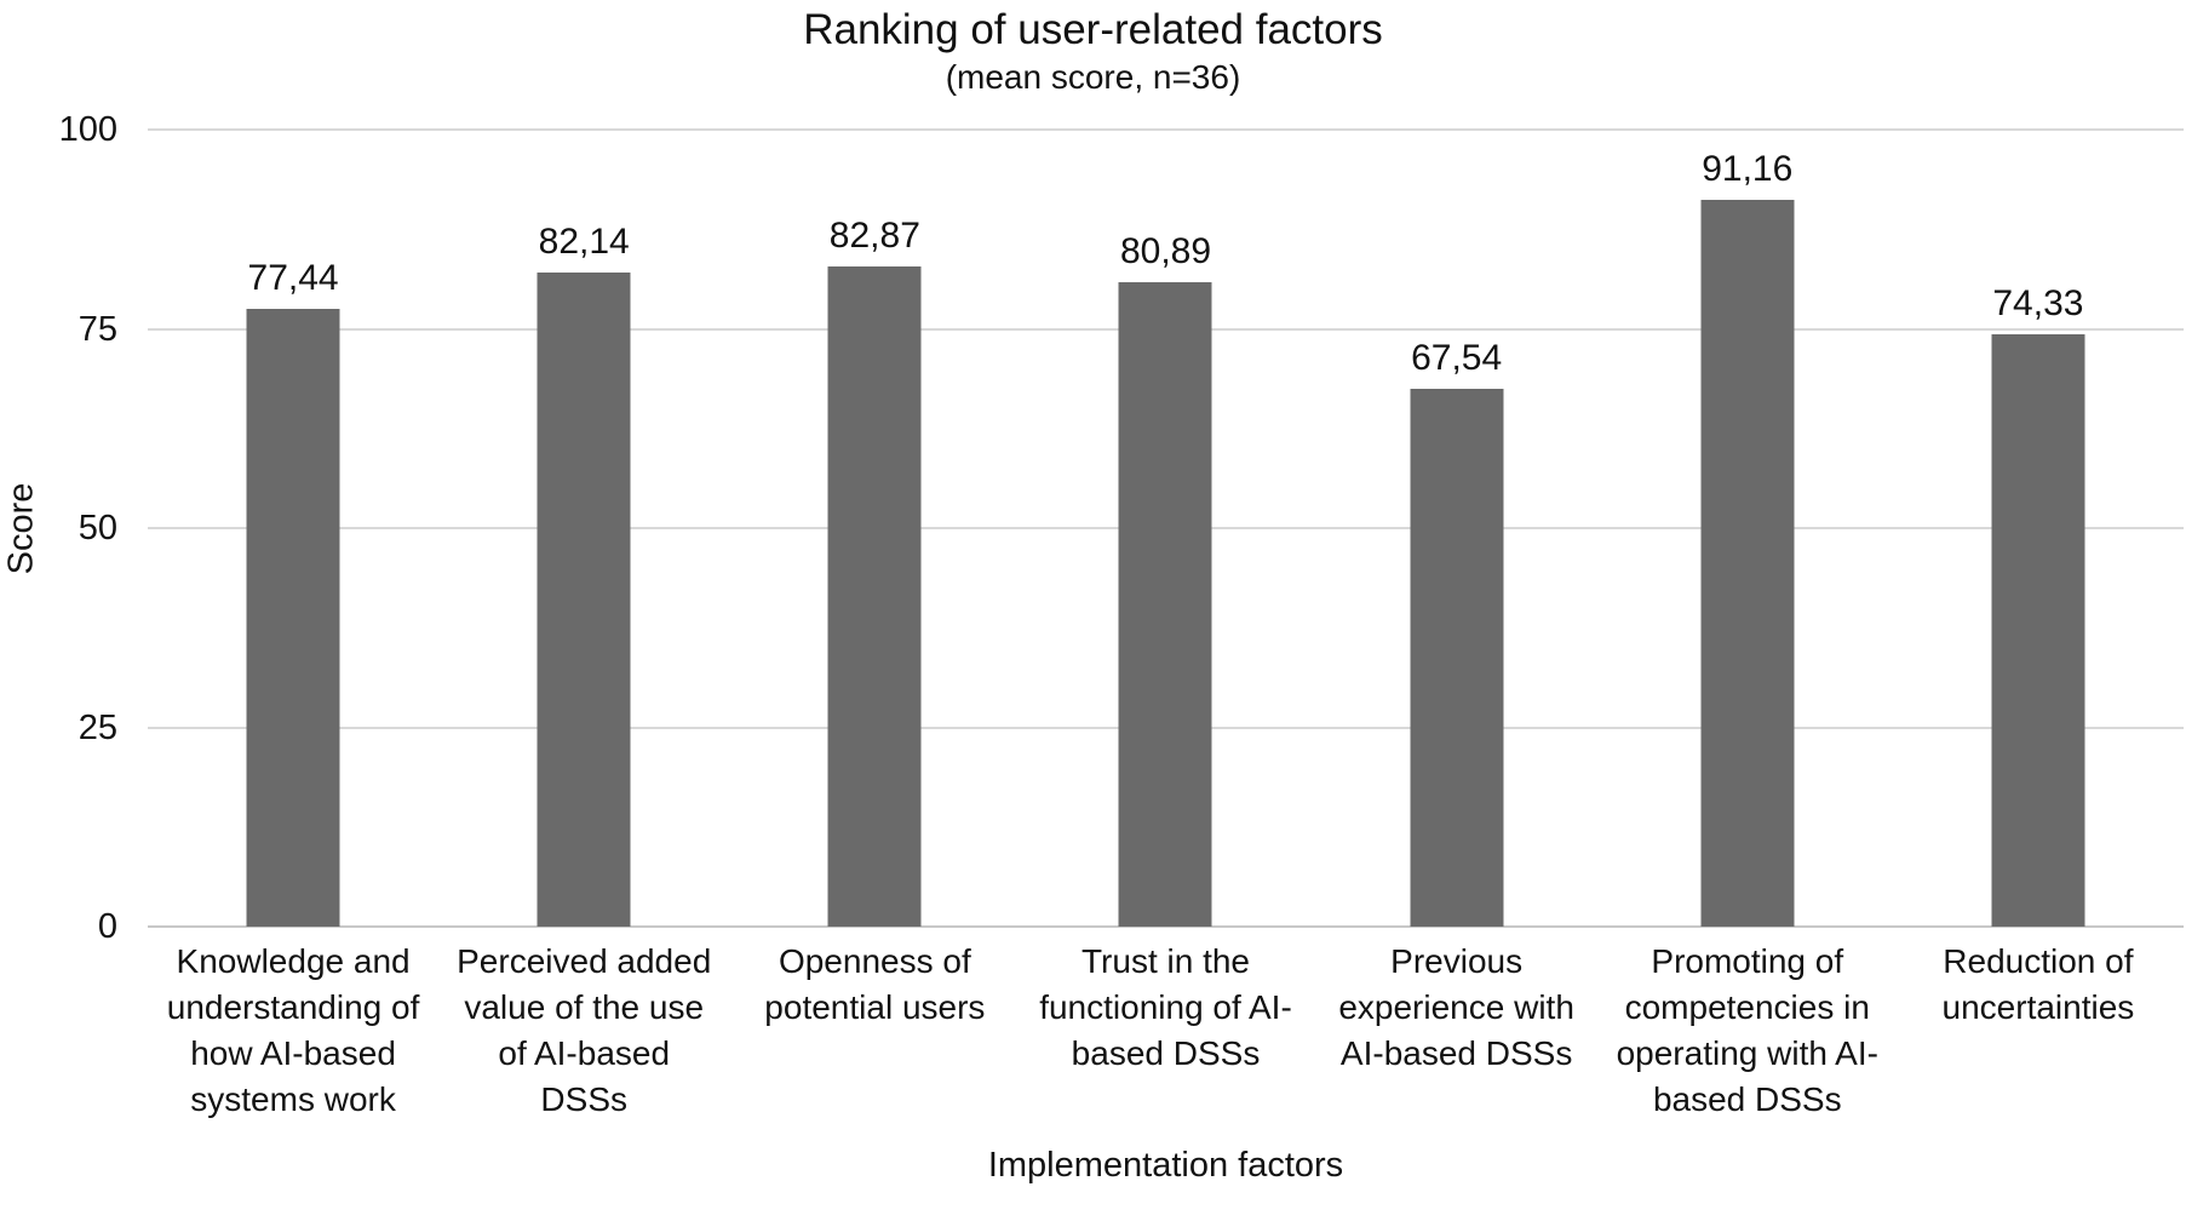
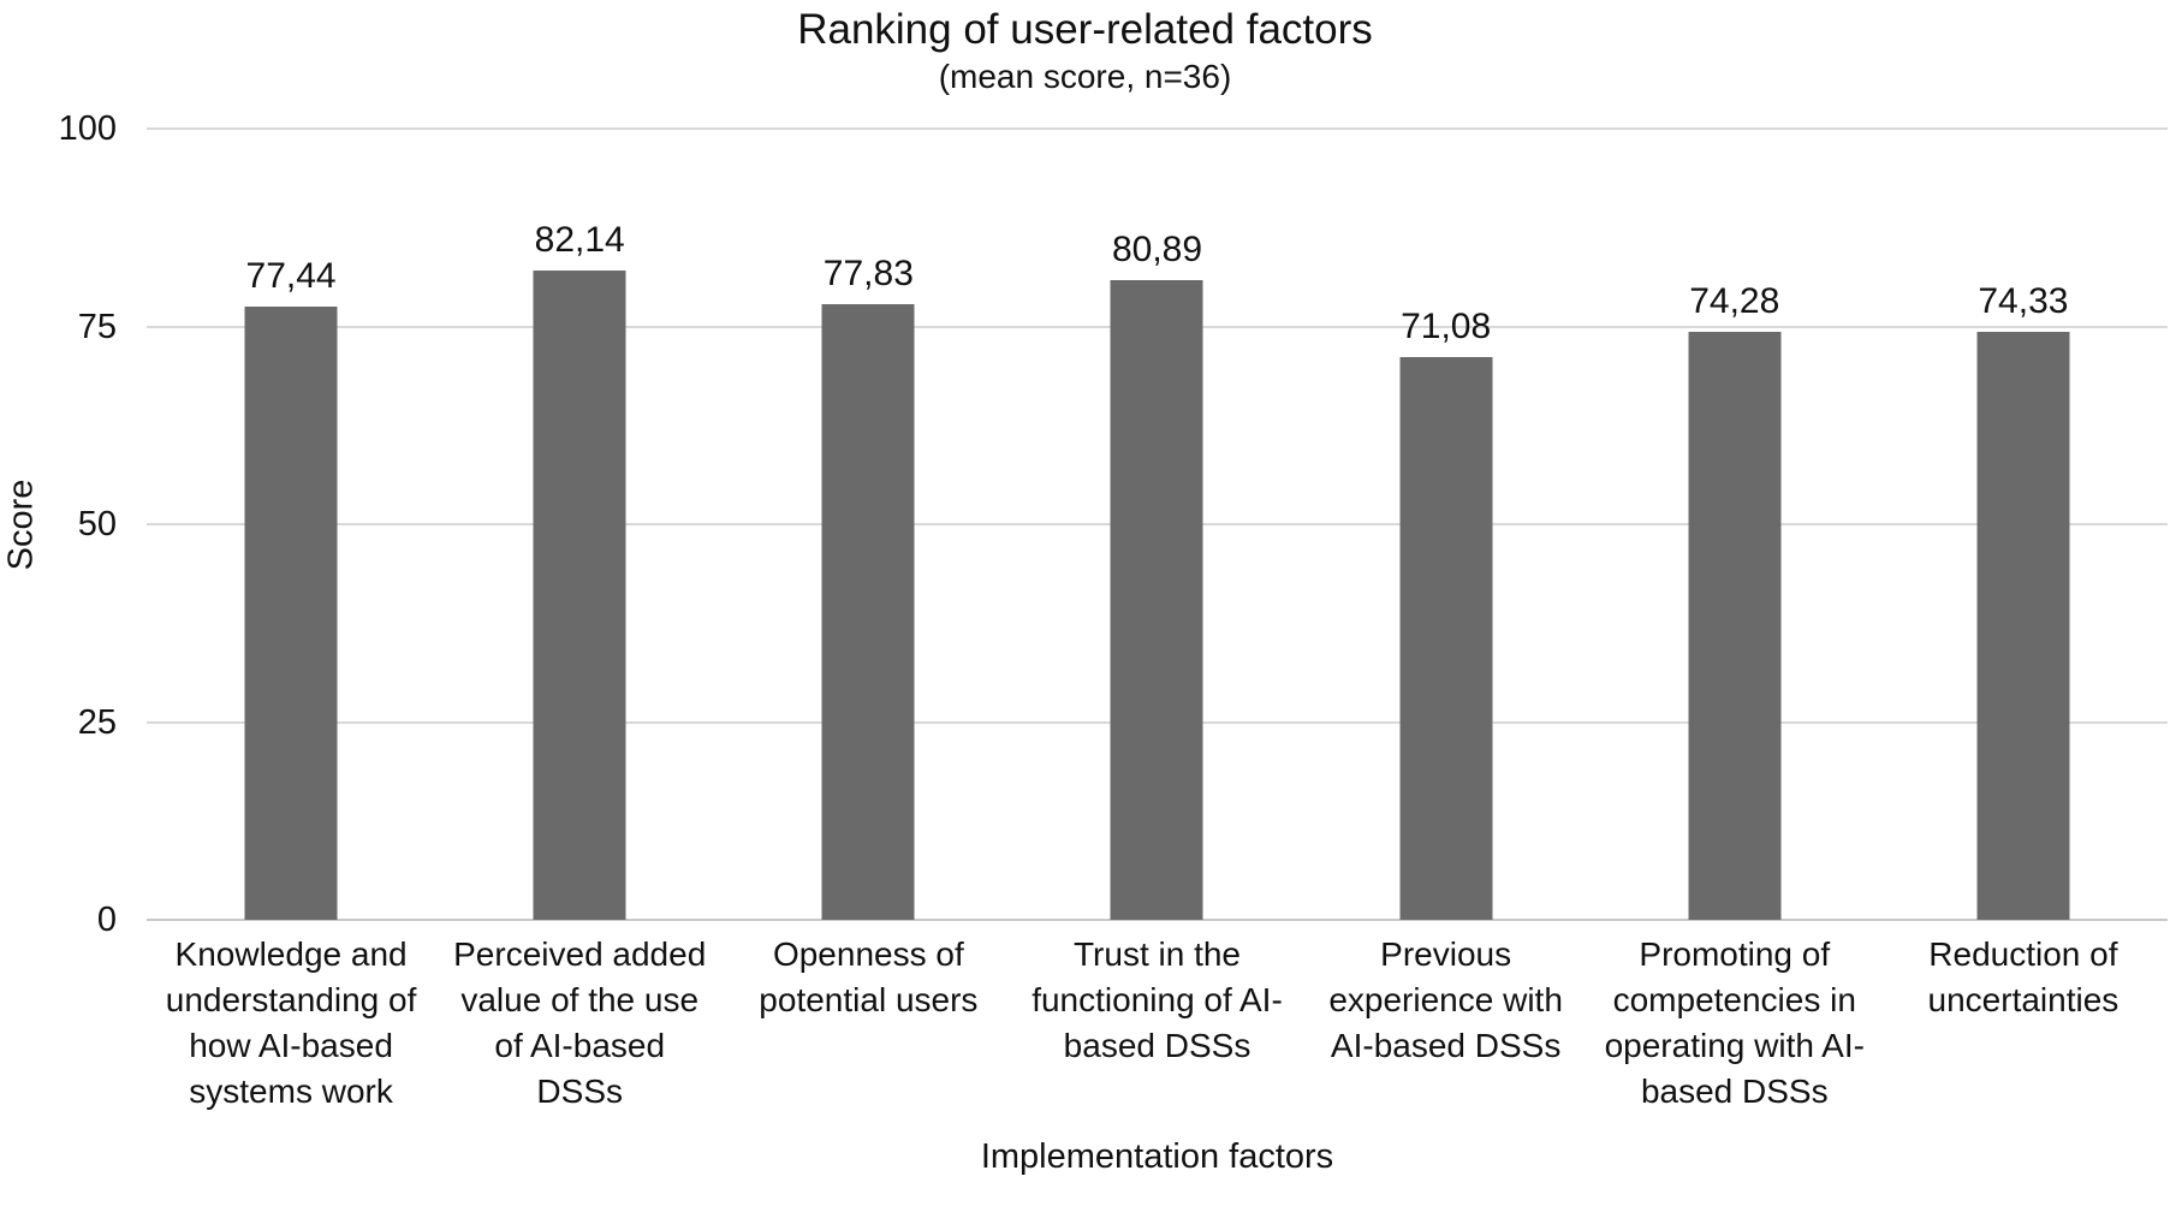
Openness of potential users: 82,87 -> 77,83
Previous experience with AI-based DSSs: 67,54 -> 71,08
Promoting of competencies in operating with AI-based DSSs: 91,16 -> 74,28
